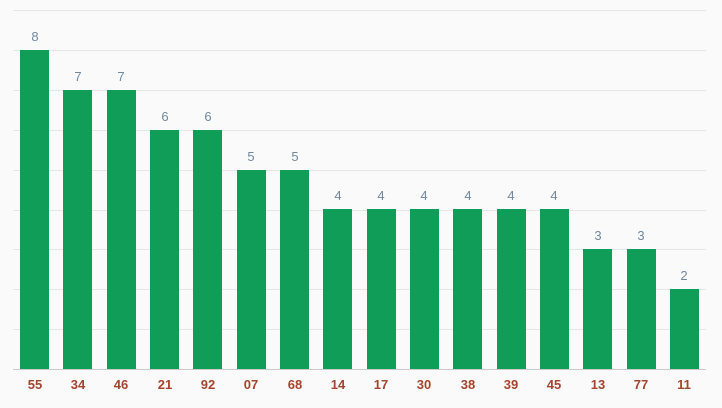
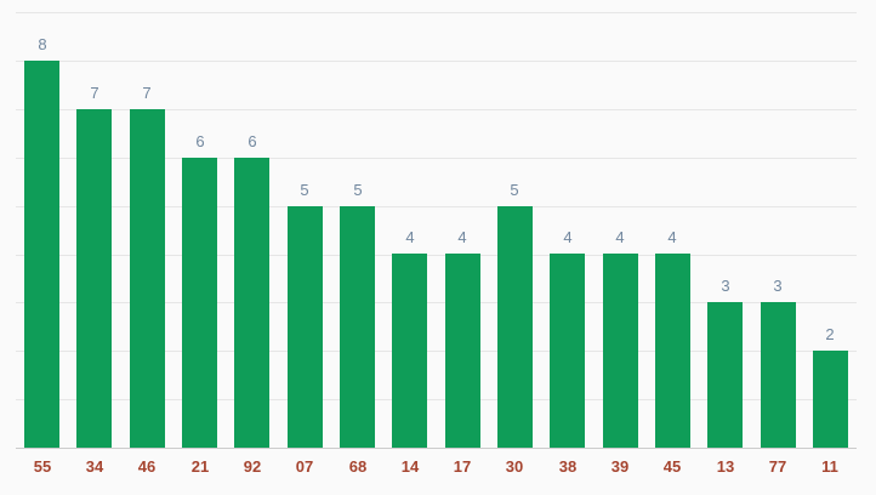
30: 4 -> 5
